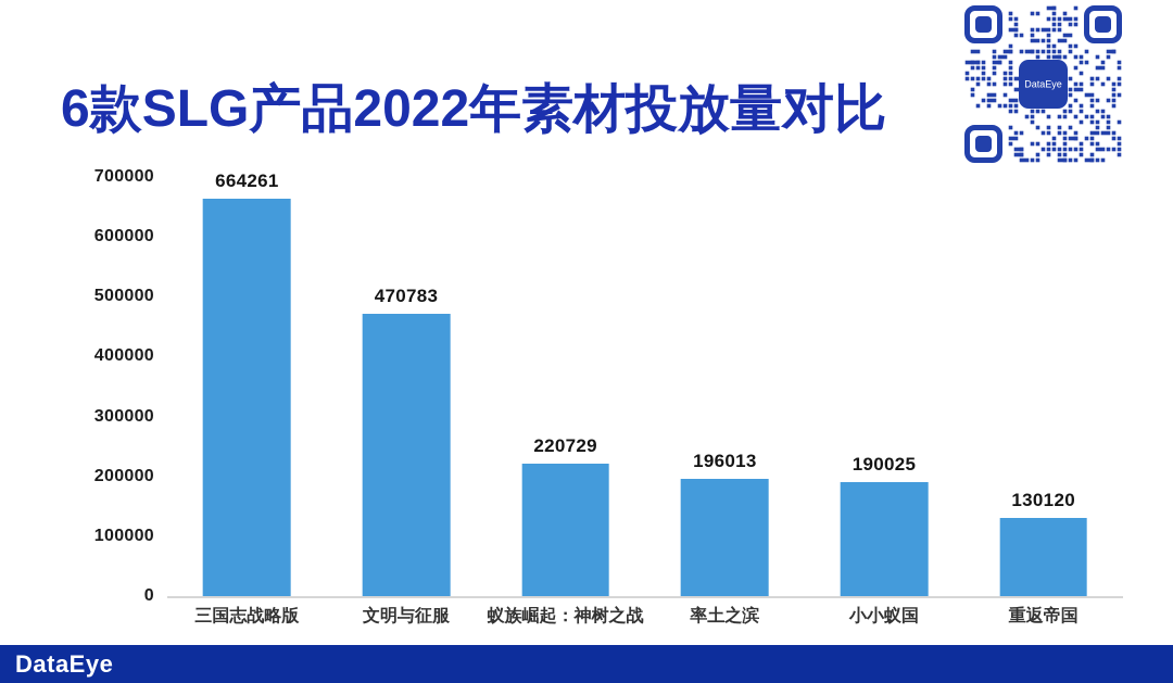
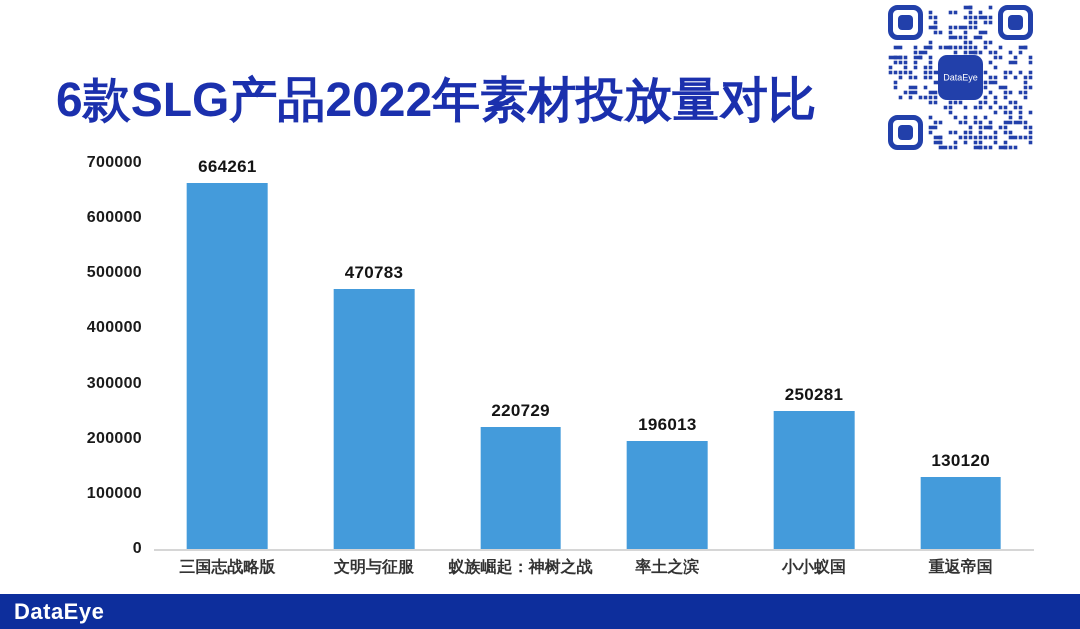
小小蚁国: 190025 -> 250281
